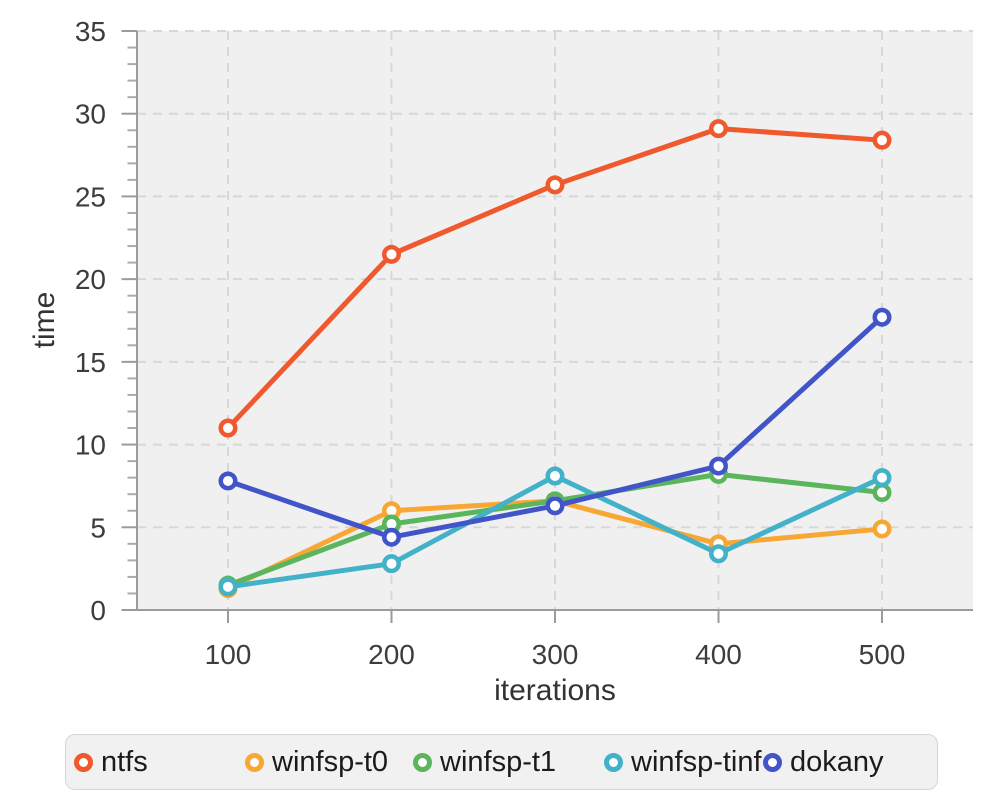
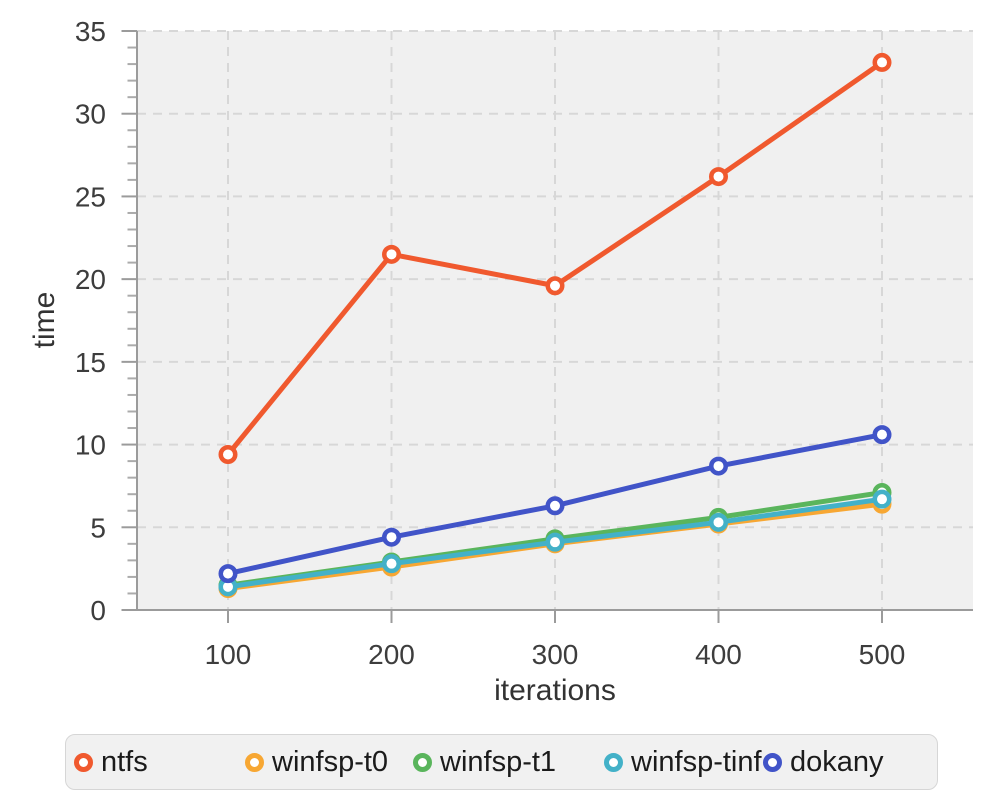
ntfs/100: 11.0 -> 9.4
dokany/100: 7.8 -> 2.2
winfsp-t0/200: 6.0 -> 2.6
winfsp-t1/200: 5.2 -> 2.9
ntfs/300: 25.7 -> 19.6
winfsp-t0/300: 6.6 -> 4.0
winfsp-t1/300: 6.6 -> 4.3
winfsp-tinf/300: 8.1 -> 4.1
ntfs/400: 29.1 -> 26.2
winfsp-t0/400: 4.0 -> 5.2
winfsp-t1/400: 8.2 -> 5.6
winfsp-tinf/400: 3.4 -> 5.3
ntfs/500: 28.4 -> 33.1
winfsp-t0/500: 4.9 -> 6.4
winfsp-tinf/500: 8.0 -> 6.7
dokany/500: 17.7 -> 10.6
